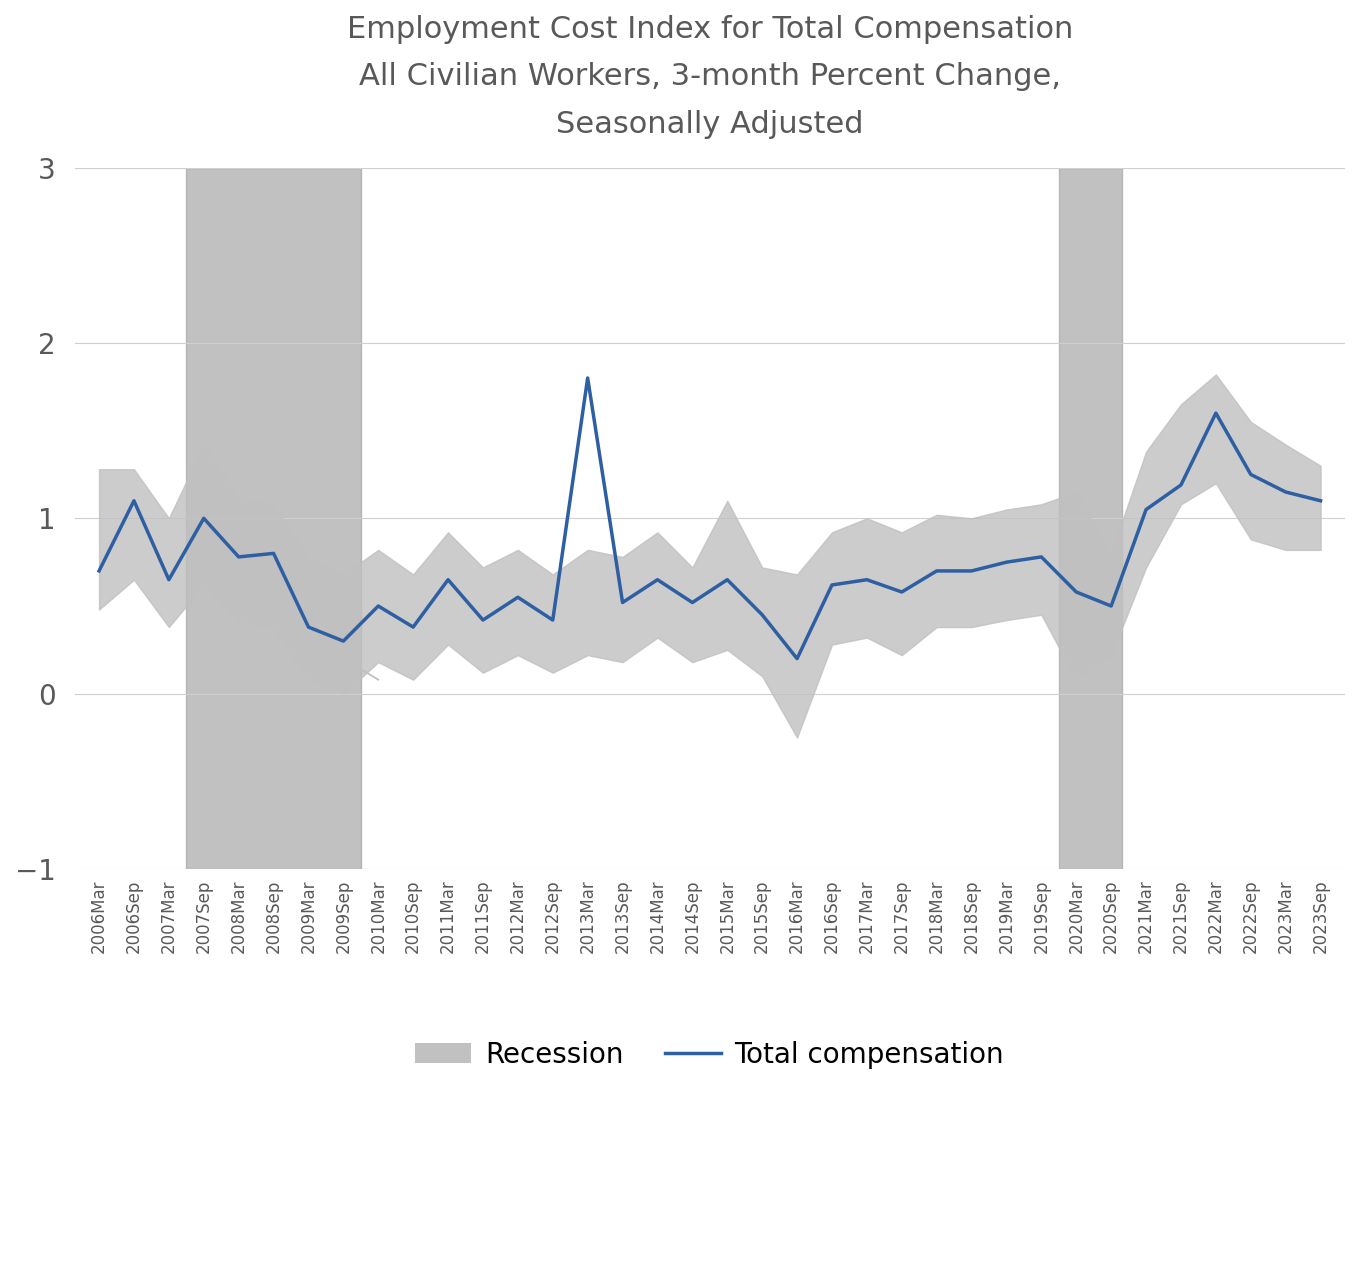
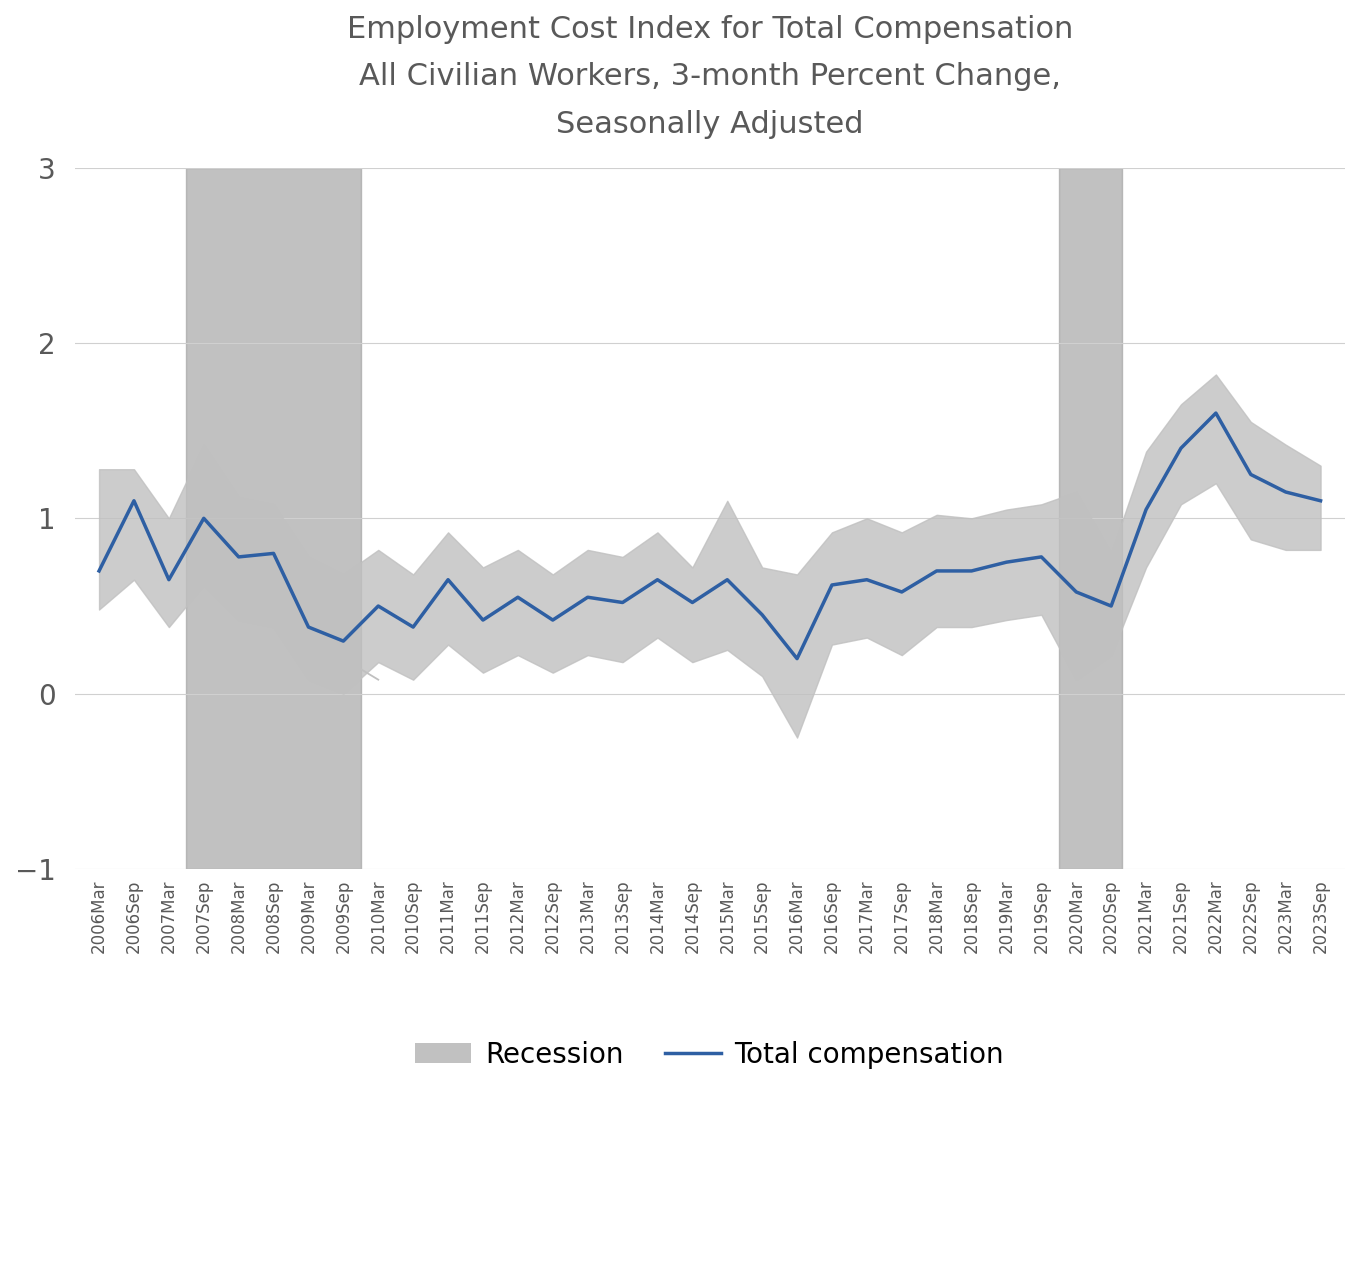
Total compensation/2013Mar: 1.80 -> 0.55
Total compensation/2021Sep: 1.19 -> 1.40
